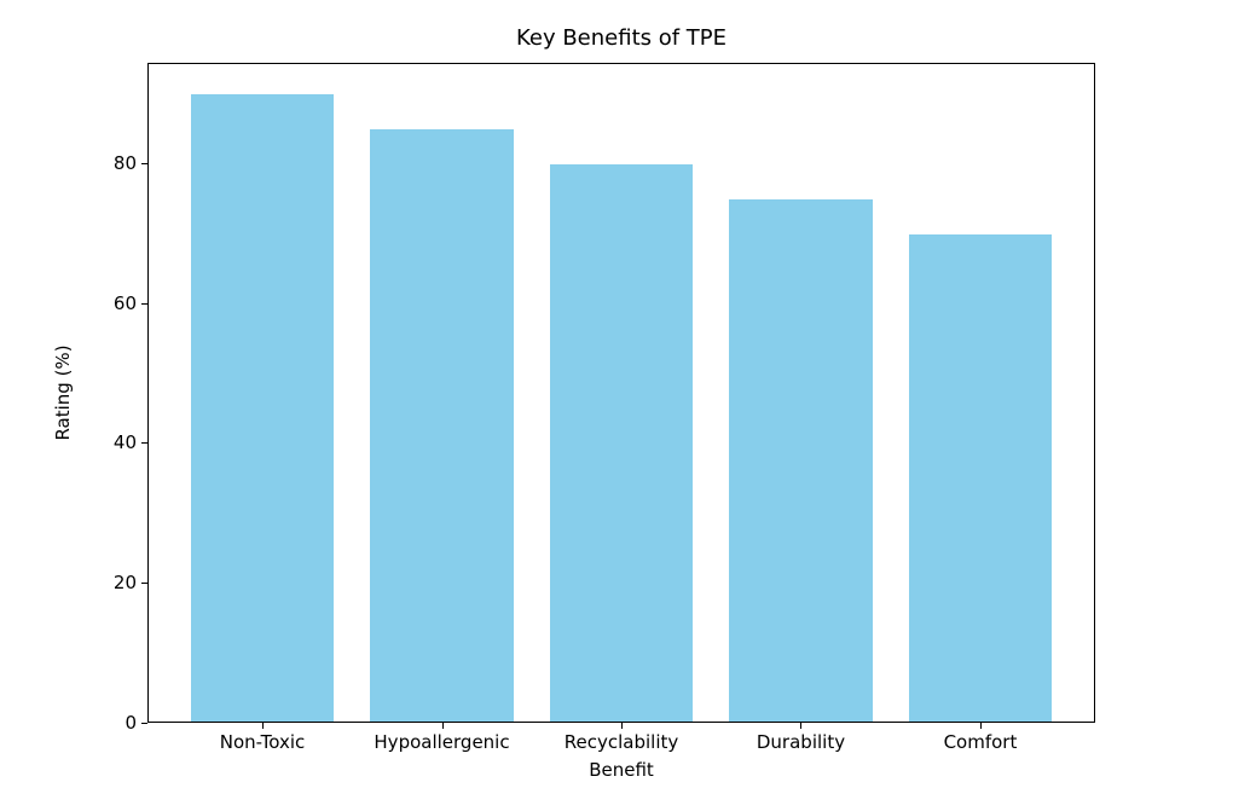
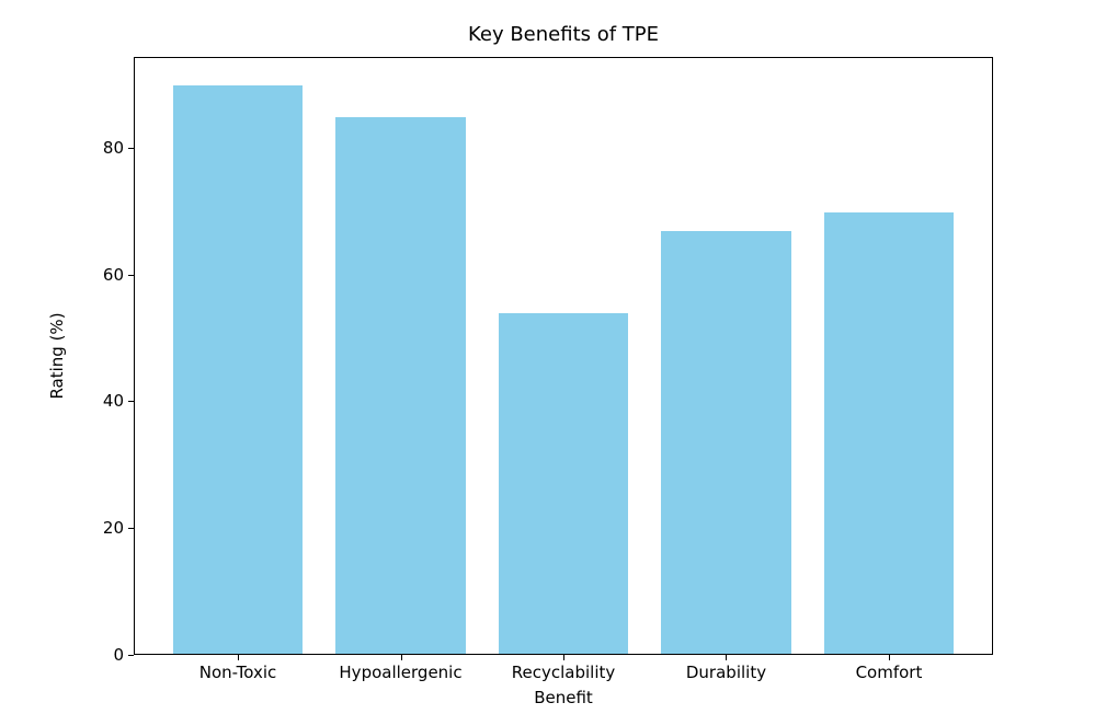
Recyclability: 80 -> 54
Durability: 75 -> 67
